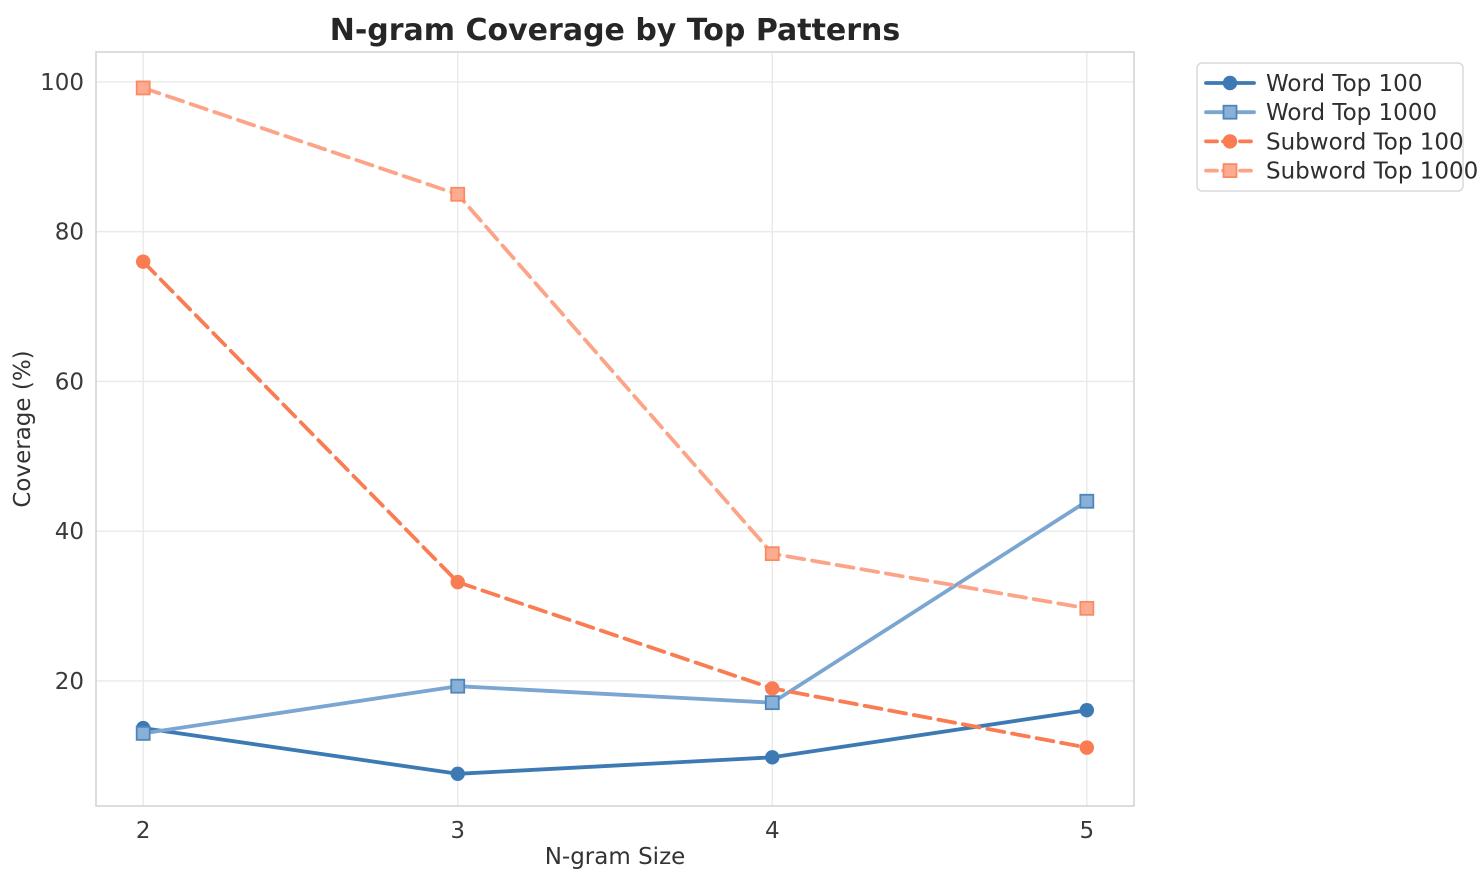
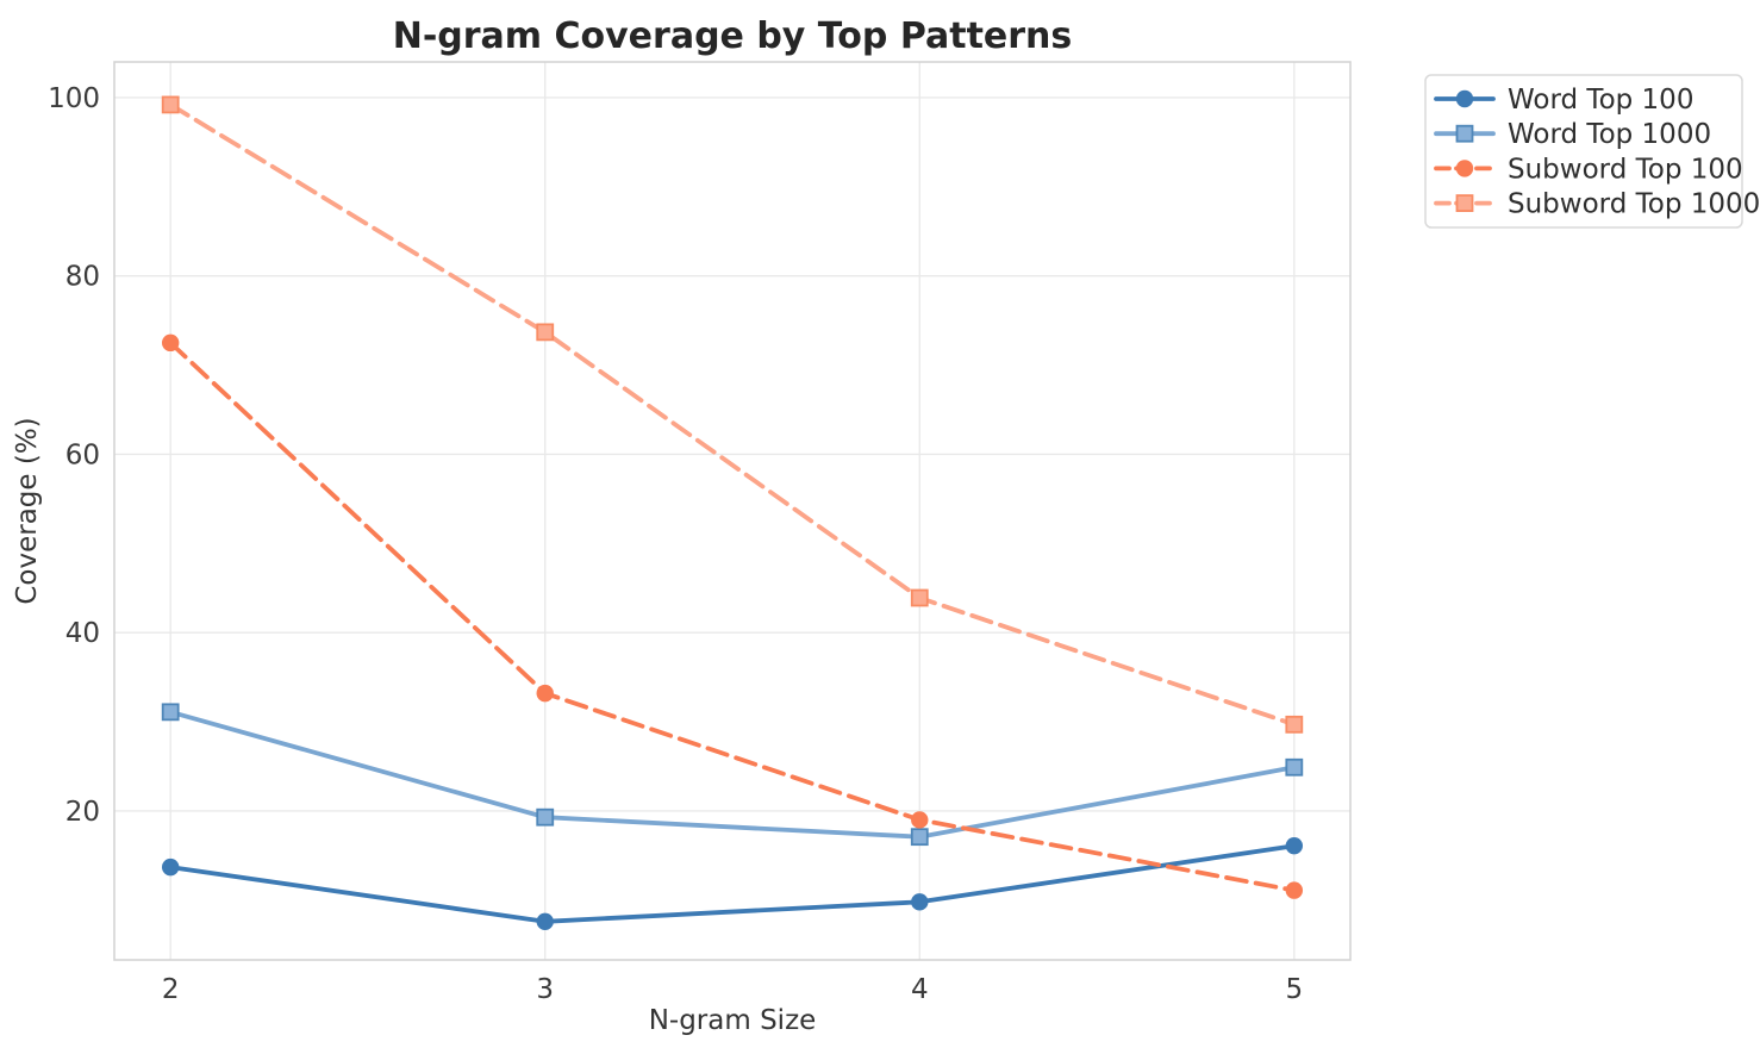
Word Top 1000/2: 13 -> 31
Subword Top 100/2: 76 -> 72
Subword Top 1000/3: 85 -> 74
Subword Top 1000/4: 37 -> 44
Word Top 1000/5: 44 -> 25
